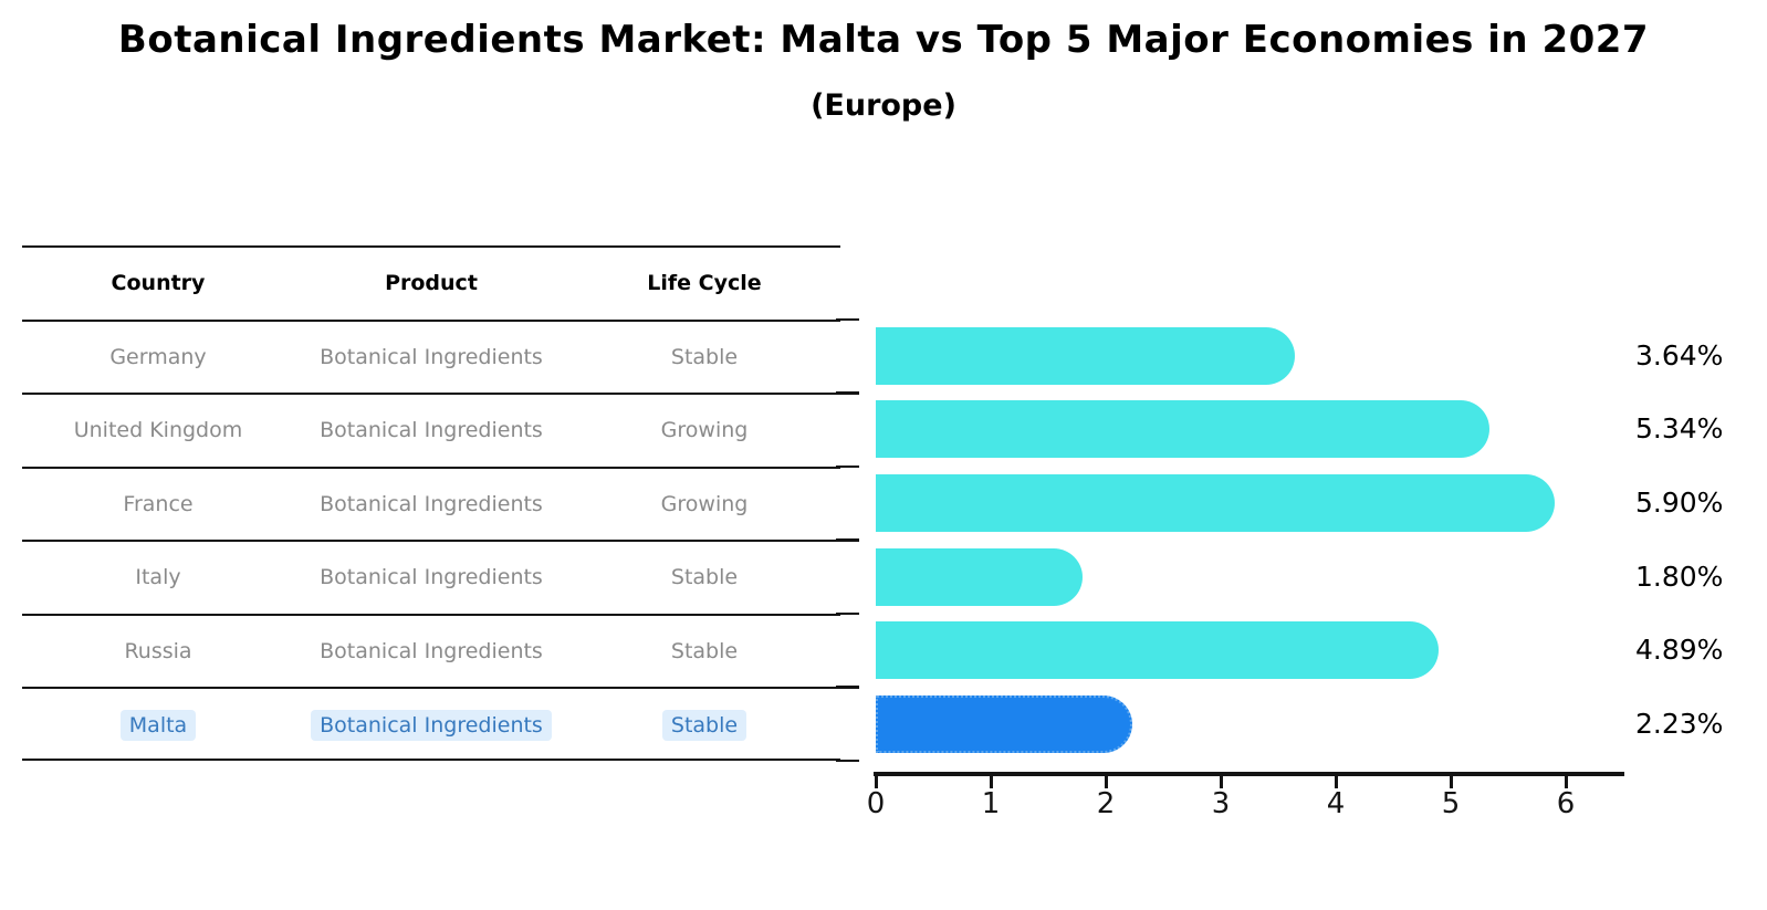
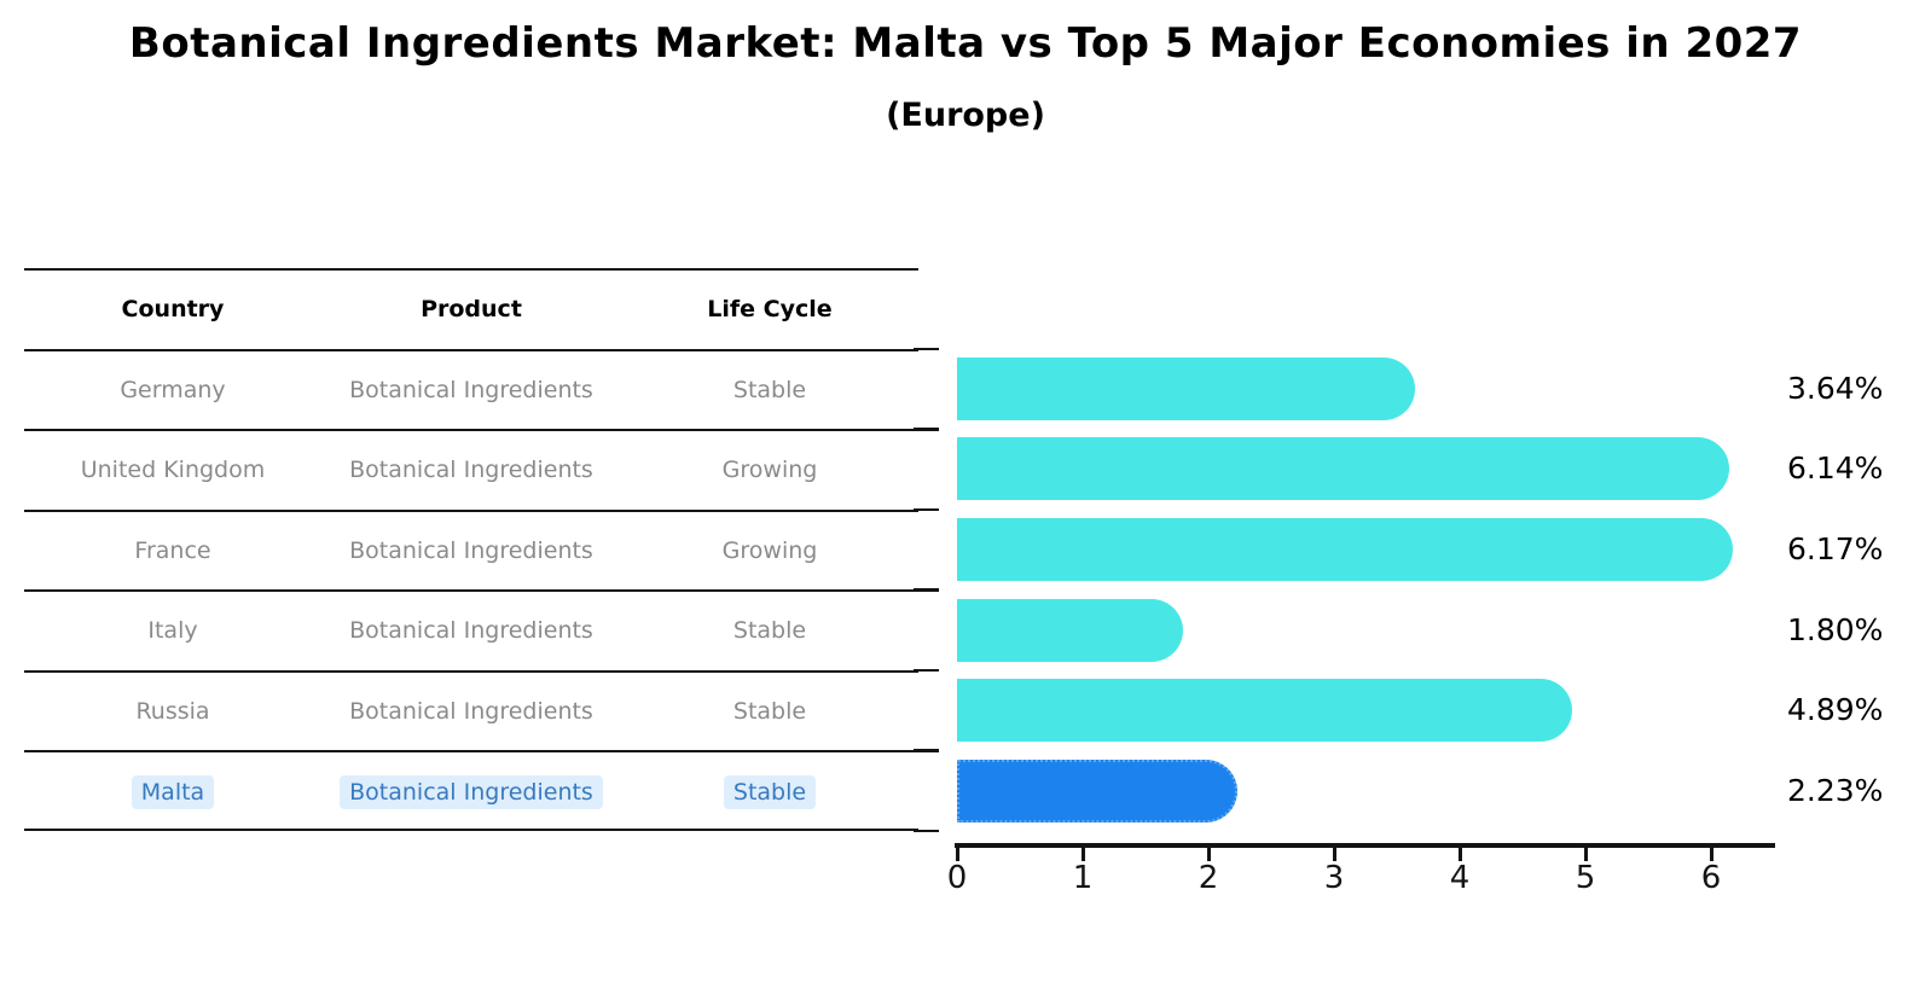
United Kingdom: 5.34% -> 6.14%
France: 5.90% -> 6.17%
